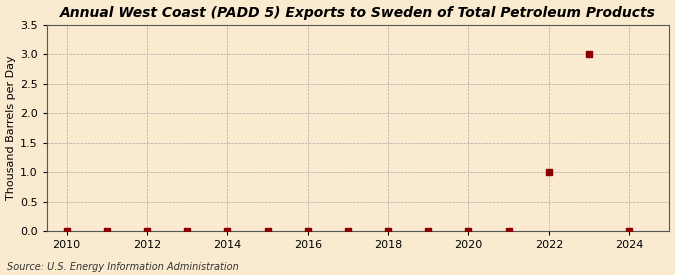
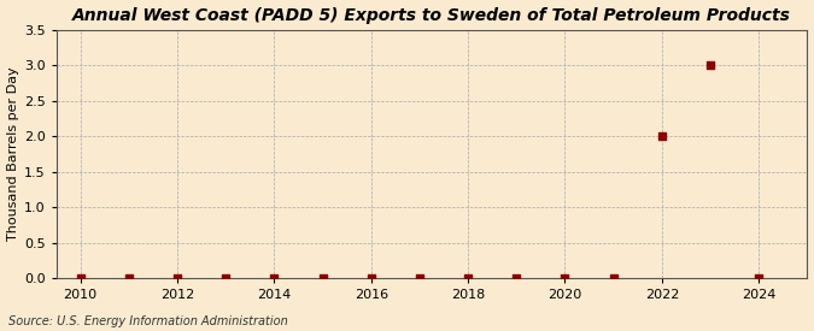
2022: 1 -> 2
